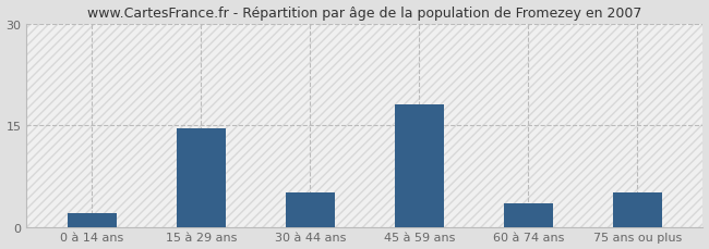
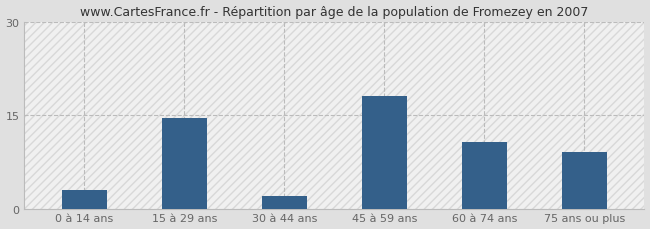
0 à 14 ans: 2.0 -> 3.0
30 à 44 ans: 5.0 -> 2.0
60 à 74 ans: 3.5 -> 10.6
75 ans ou plus: 5.0 -> 9.0
